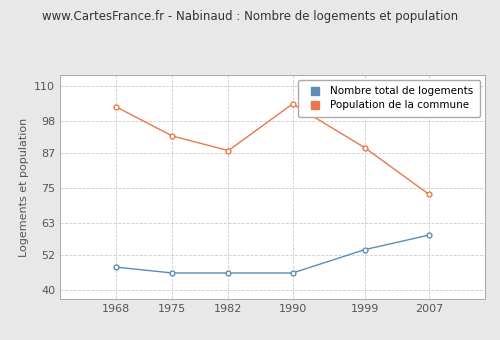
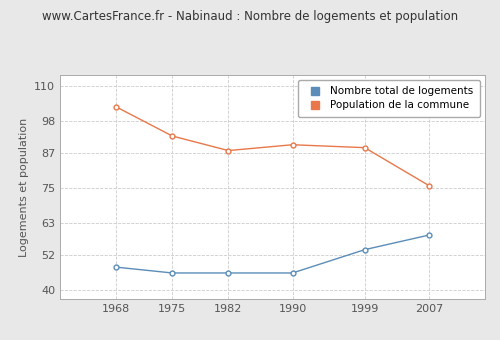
Population de la commune/1990: 104 -> 90
Population de la commune/2007: 73 -> 76
